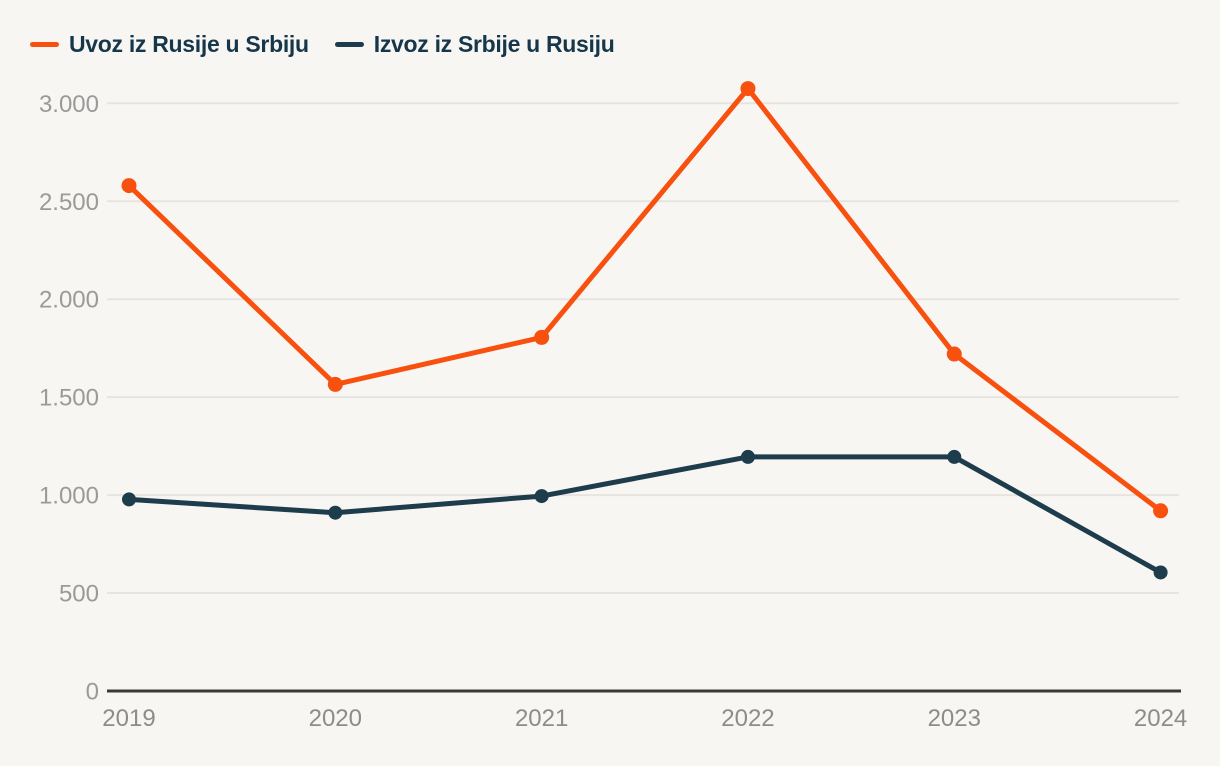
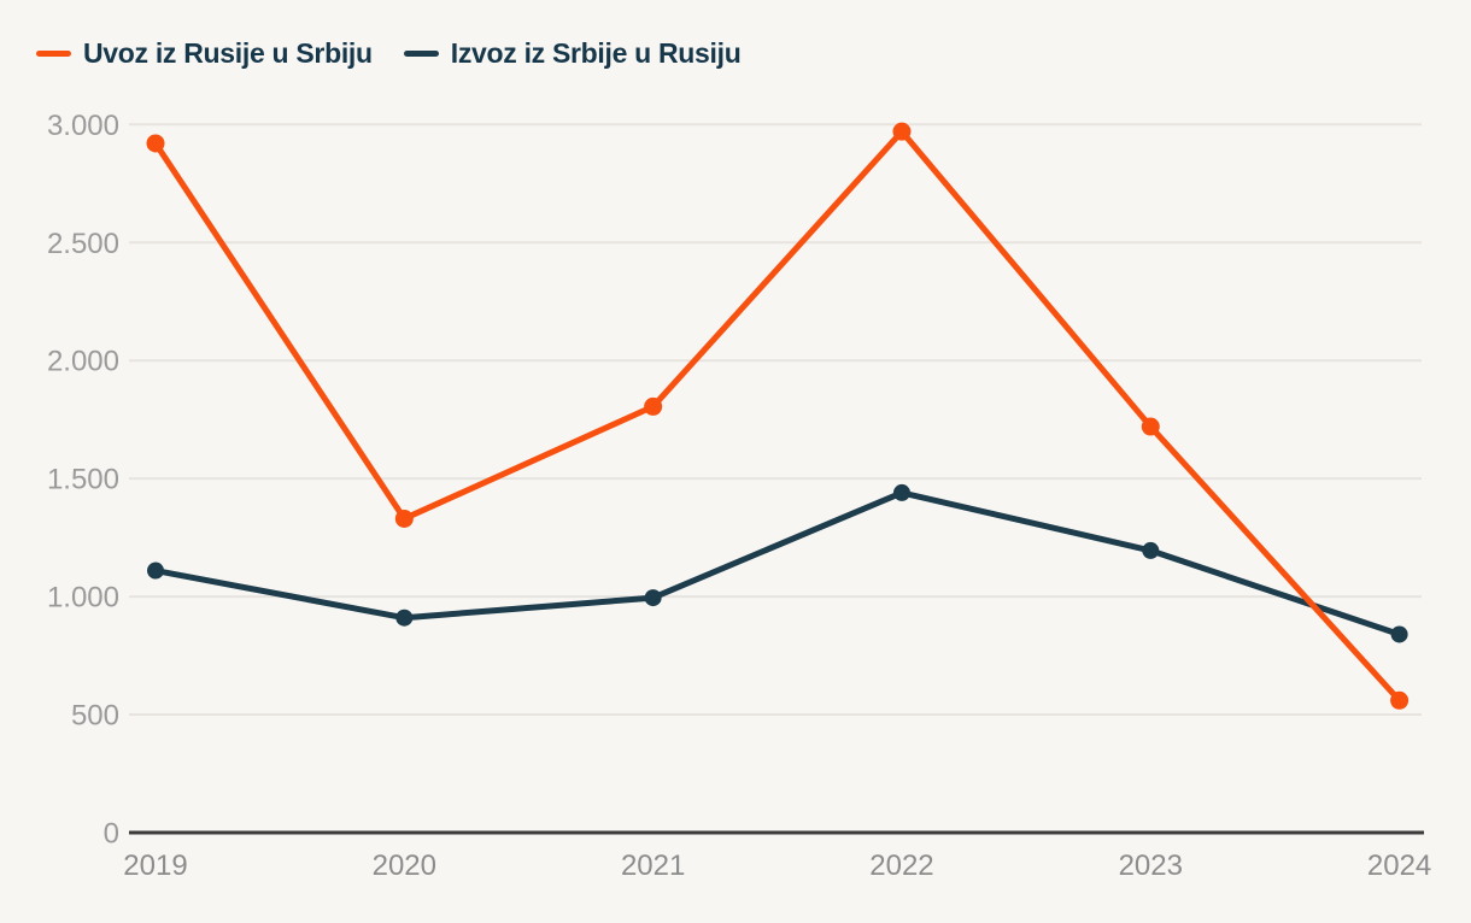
Uvoz iz Rusije u Srbiju/2019: 2580 -> 2920
Izvoz iz Srbije u Rusiju/2019: 980 -> 1110
Uvoz iz Rusije u Srbiju/2020: 1560 -> 1330
Uvoz iz Rusije u Srbiju/2022: 3080 -> 2970
Izvoz iz Srbije u Rusiju/2022: 1200 -> 1440
Uvoz iz Rusije u Srbiju/2024: 920 -> 560
Izvoz iz Srbije u Rusiju/2024: 600 -> 840
